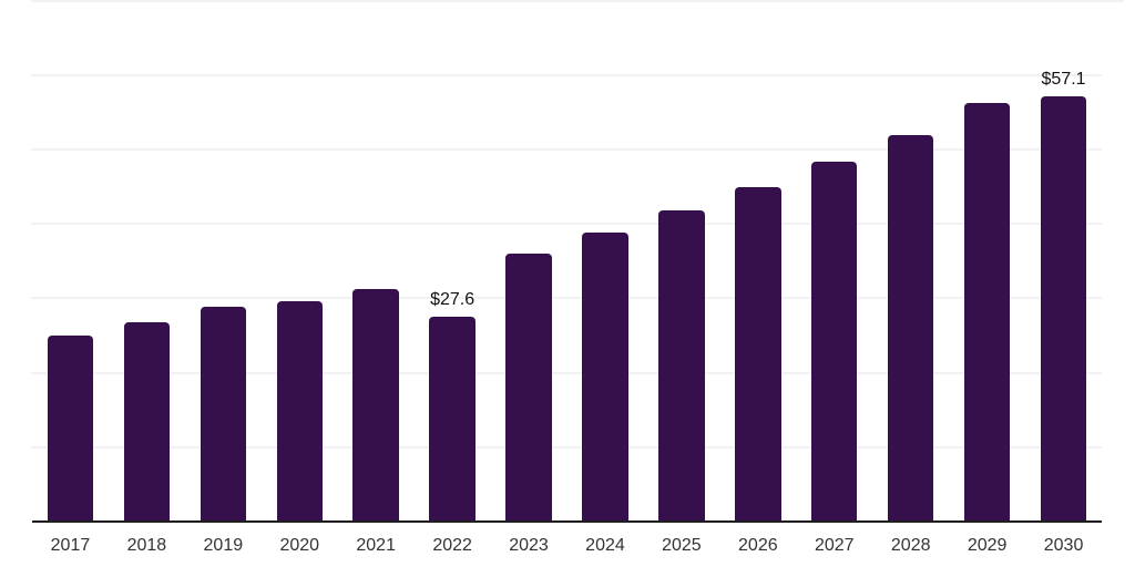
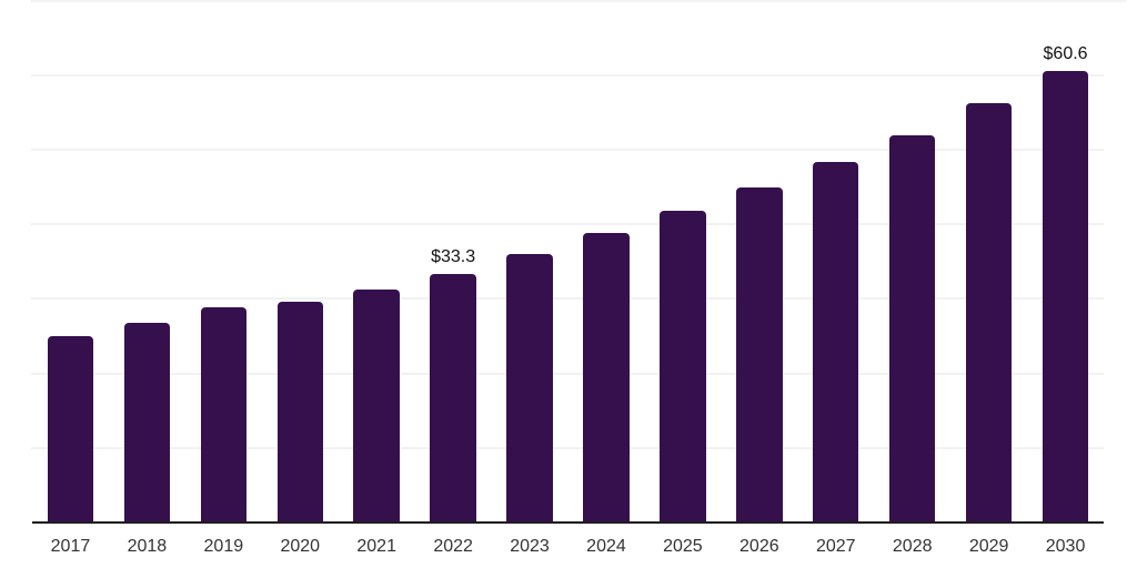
2022: $27.6 -> $33.3
2030: $57.1 -> $60.6
